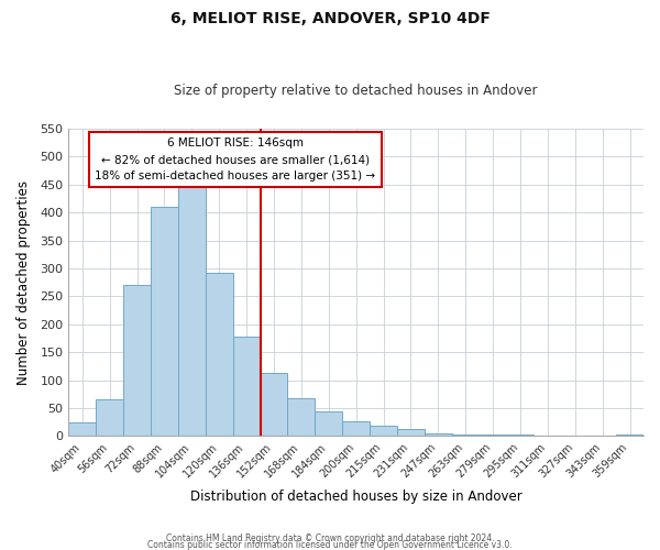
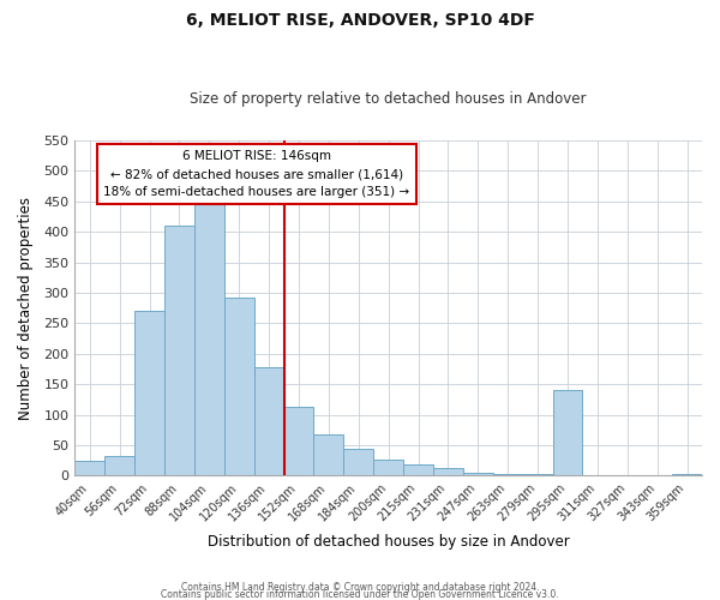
56sqm: 65 -> 32
295sqm: 2 -> 140
